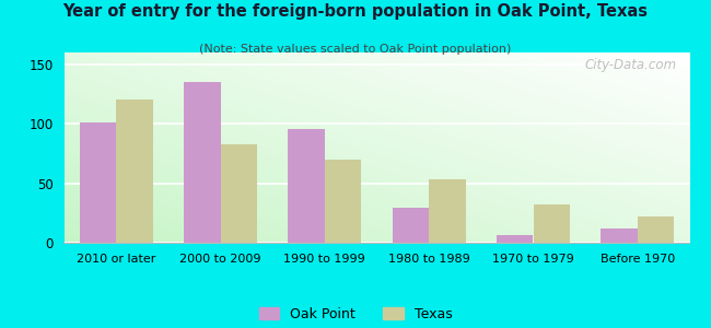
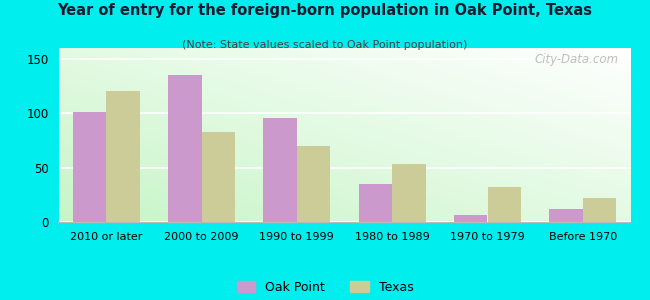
Oak Point/1980 to 1989: 29 -> 35
